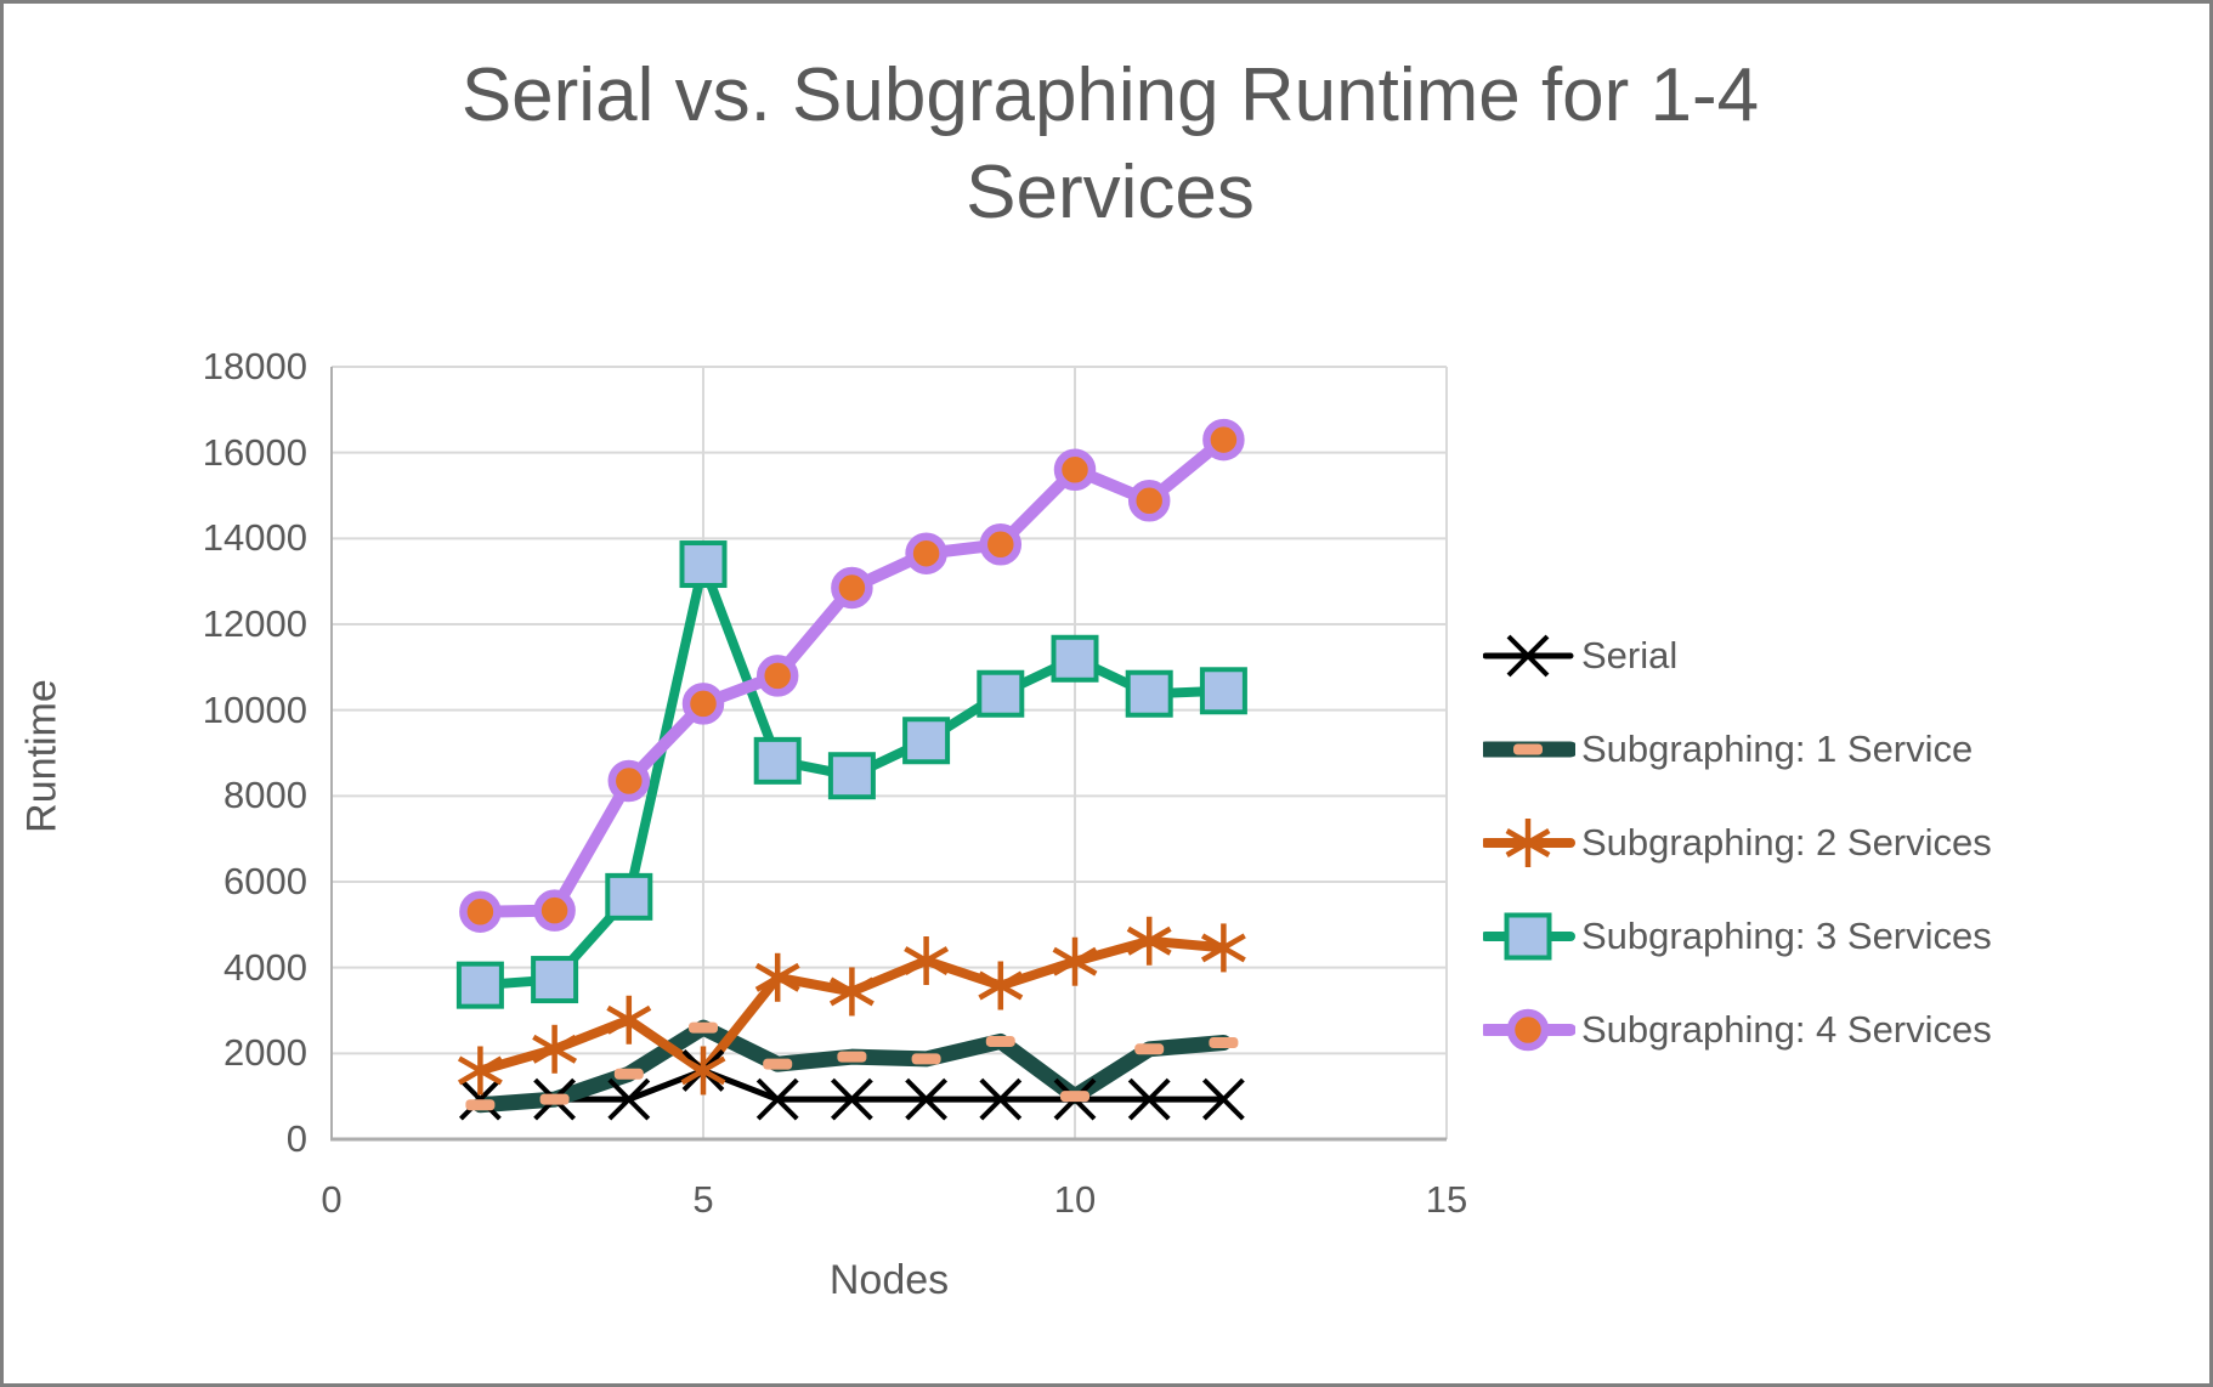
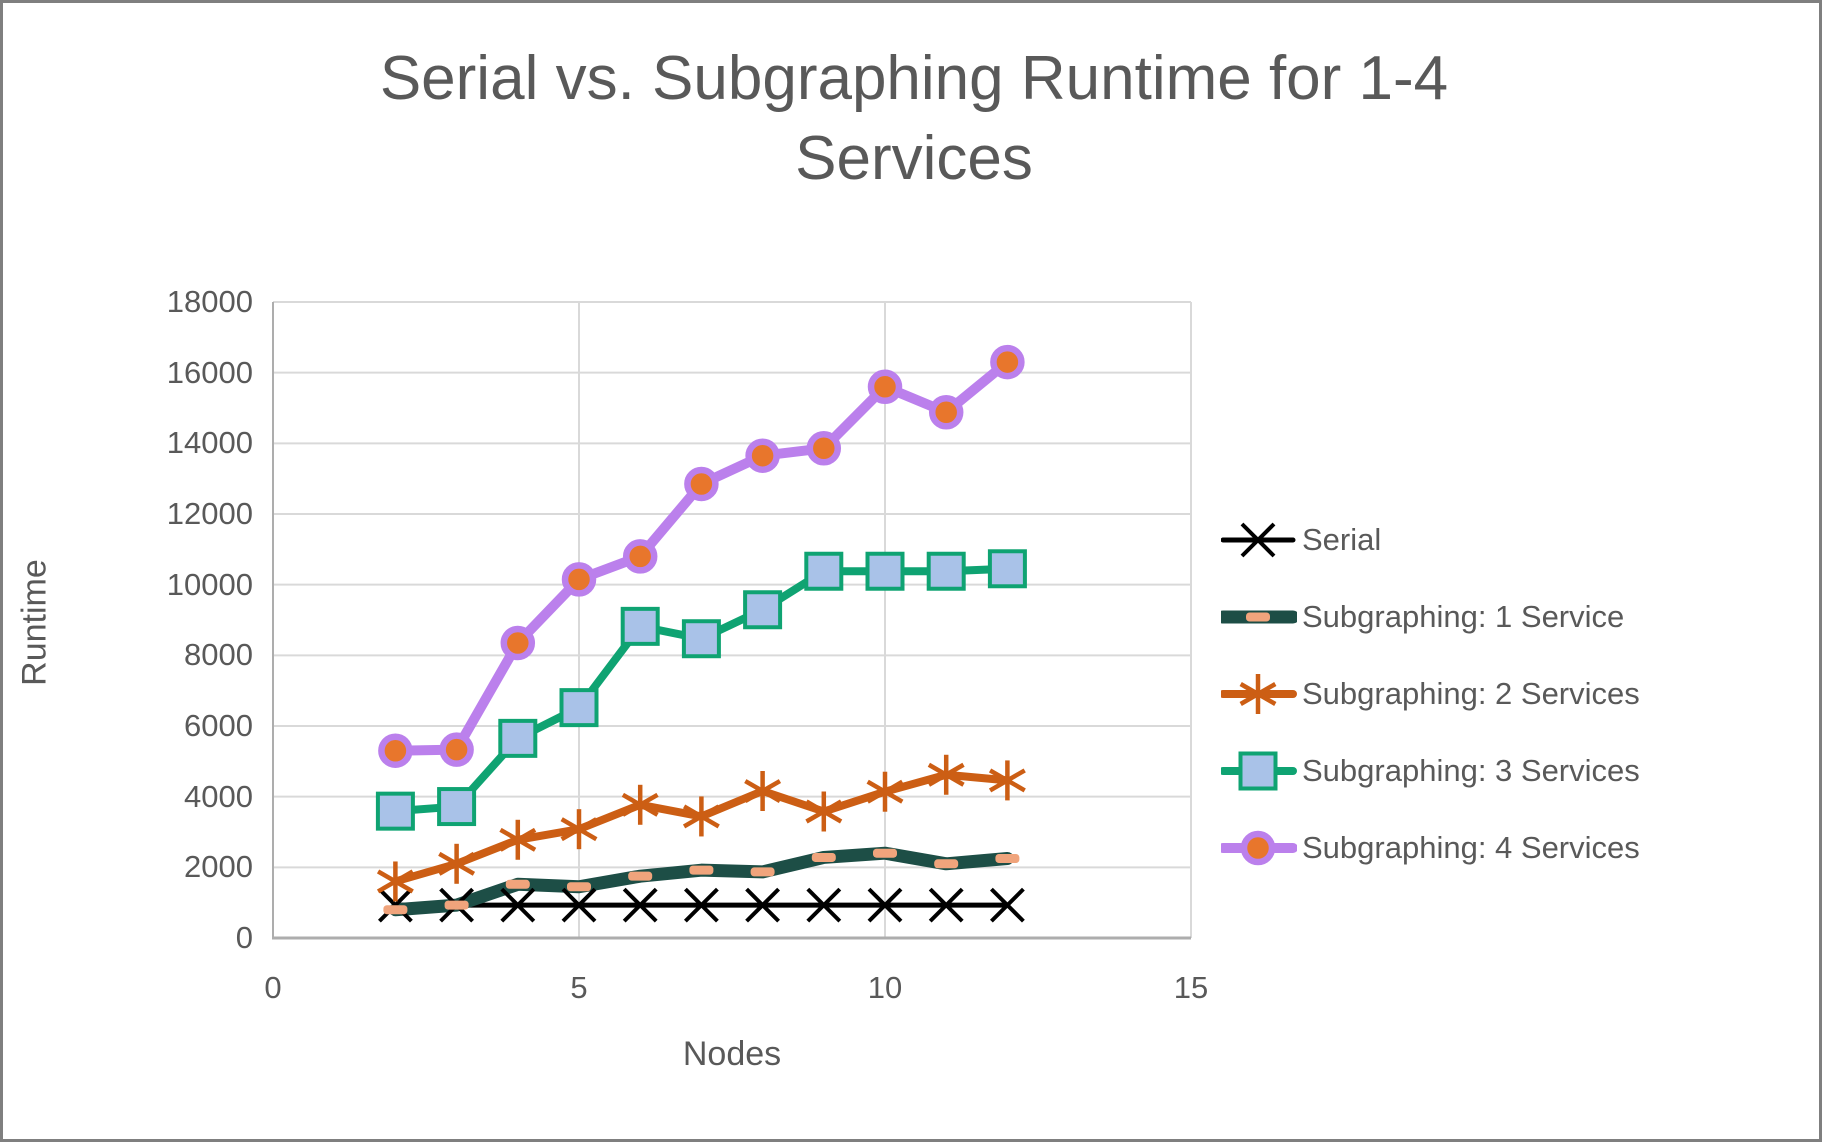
Serial/5: 1600 -> 900
Subgraphing: 1 Service/5: 2600 -> 1400
Subgraphing: 2 Services/5: 1600 -> 3100
Subgraphing: 3 Services/5: 13400 -> 6500
Subgraphing: 1 Service/10: 1000 -> 2400
Subgraphing: 3 Services/10: 11200 -> 10400
